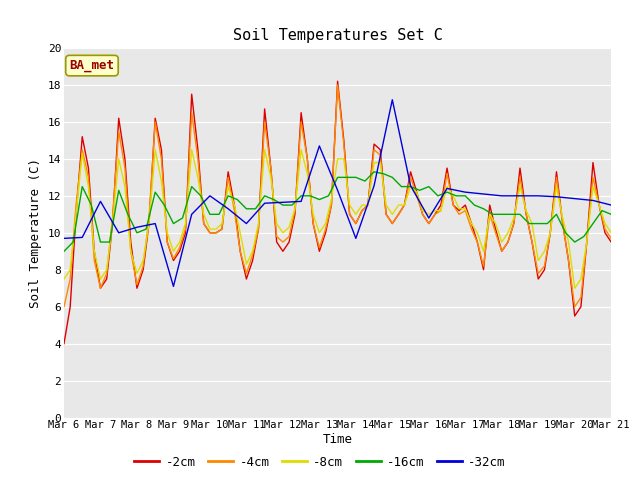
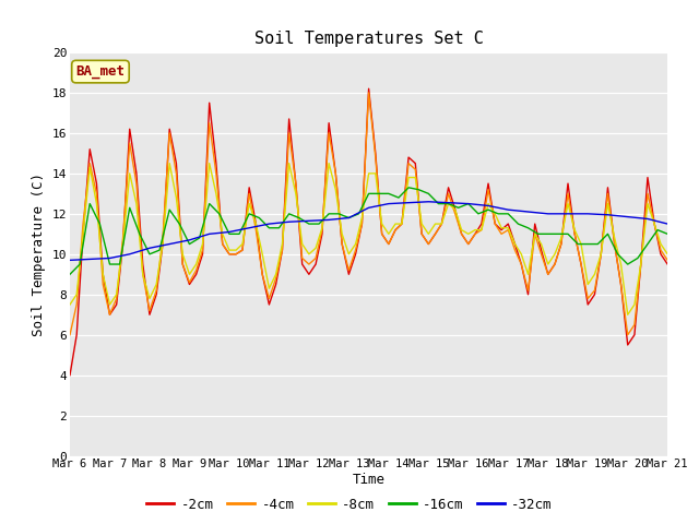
-32cm/Mar 7: 11.7 -> 9.8
-32cm/Mar 9: 7.1 -> 10.7
-32cm/Mar 10: 12.0 -> 11.1
-32cm/Mar 11: 10.5 -> 11.5
-32cm/Mar 13: 14.7 -> 11.8
-32cm/Mar 14: 9.7 -> 12.5
-32cm/Mar 15: 17.2 -> 12.6
-32cm/Mar 16: 10.8 -> 12.5
